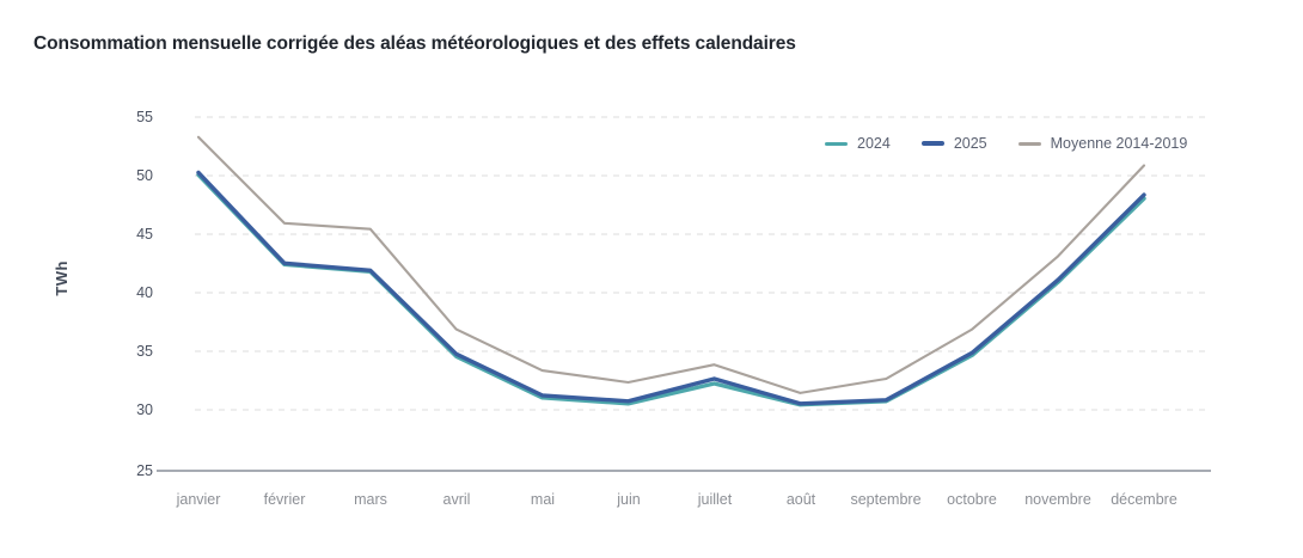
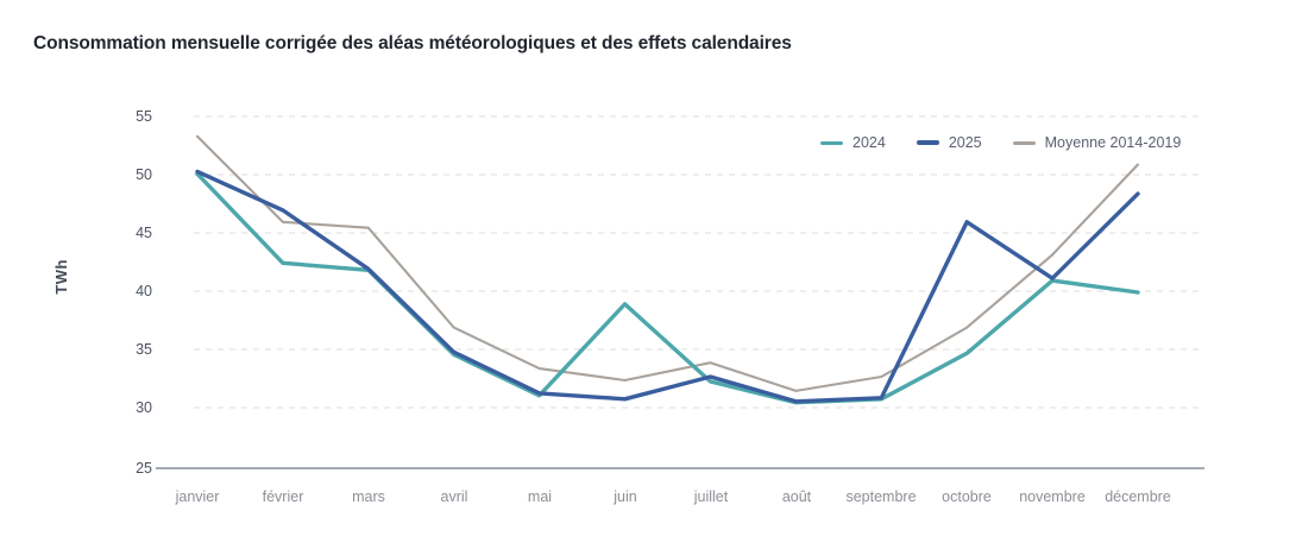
2025/février: 43 -> 47
2024/juin: 31 -> 39
2025/octobre: 35 -> 46
2024/décembre: 48 -> 40
